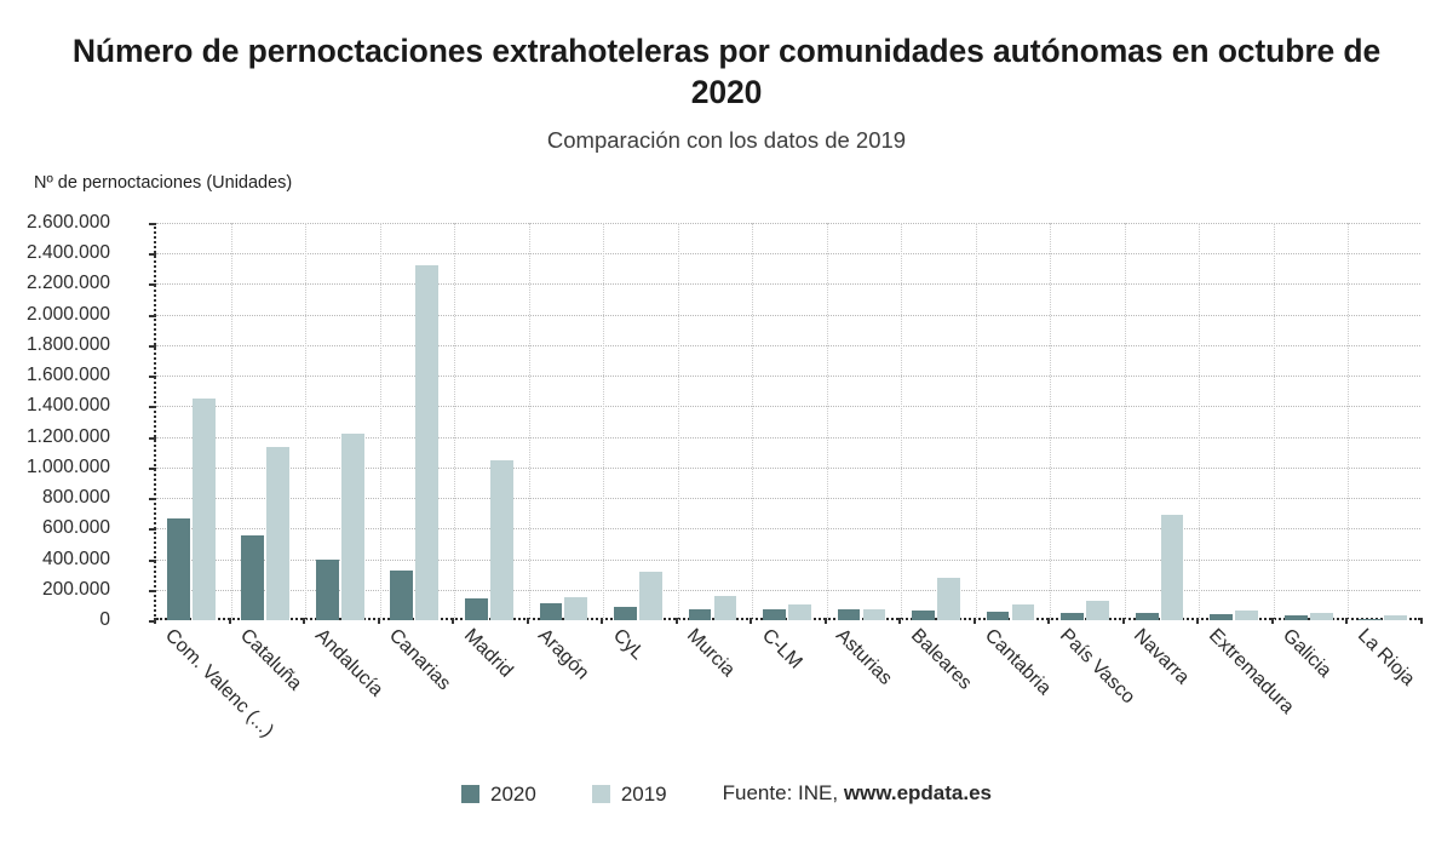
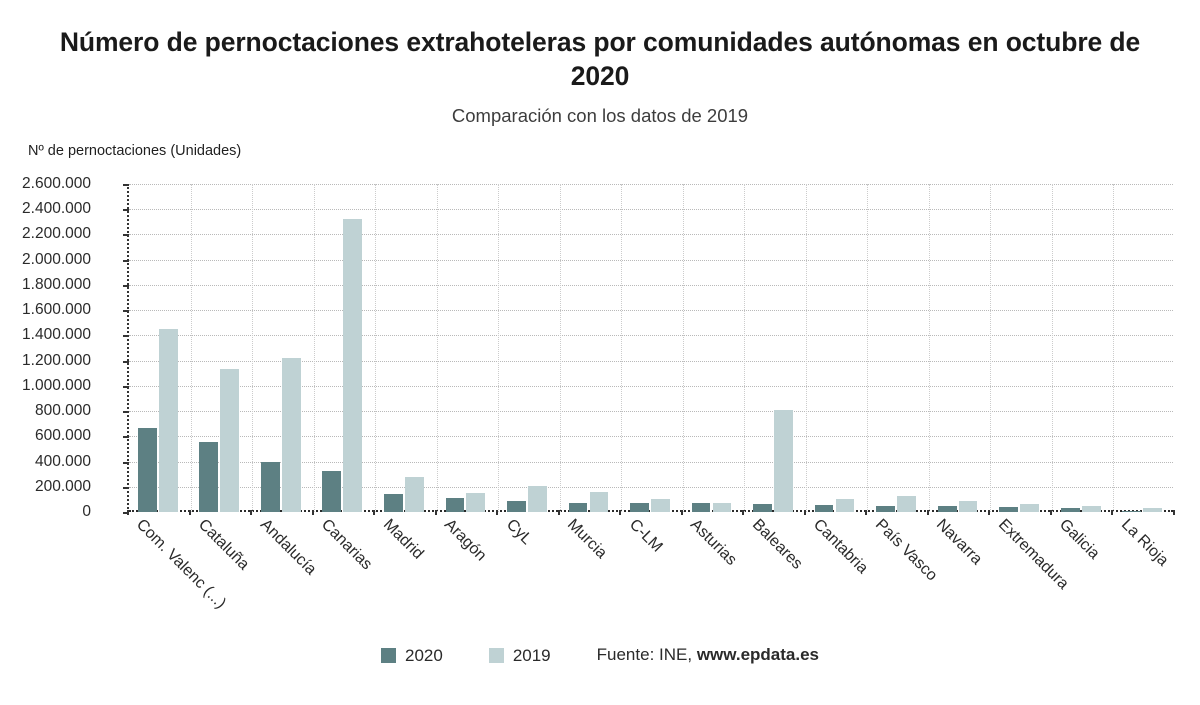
2019/Madrid: 1050000 -> 280000
2019/CyL: 320000 -> 200000
2019/Baleares: 280000 -> 810000
2019/Navarra: 690000 -> 90000
